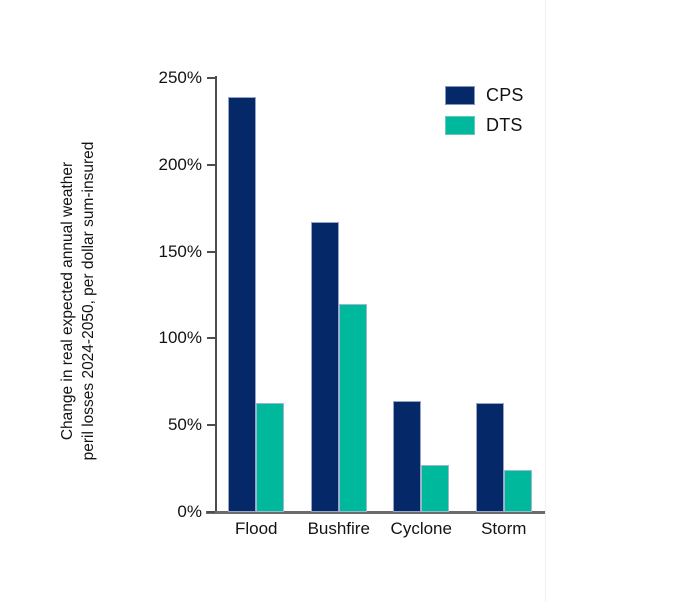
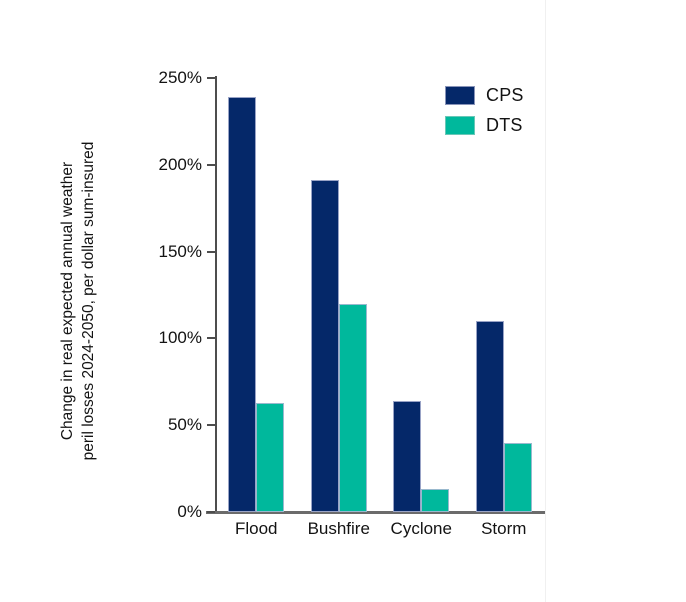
CPS/Bushfire: 167% -> 191%
DTS/Cyclone: 27% -> 13%
CPS/Storm: 63% -> 110%
DTS/Storm: 24% -> 40%
